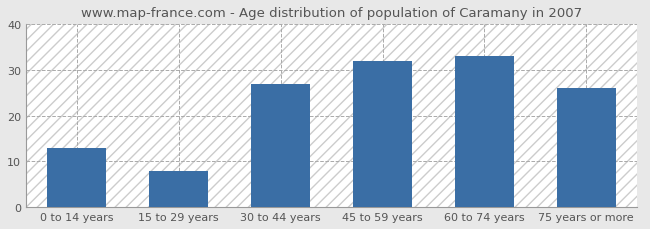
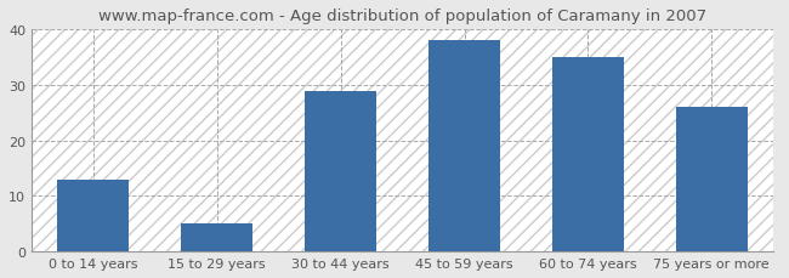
15 to 29 years: 8 -> 5
30 to 44 years: 27 -> 29
45 to 59 years: 32 -> 38
60 to 74 years: 33 -> 35
